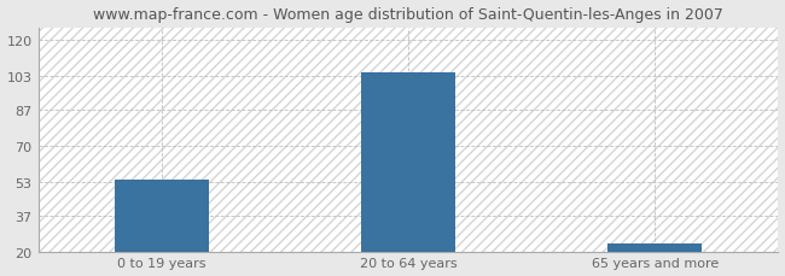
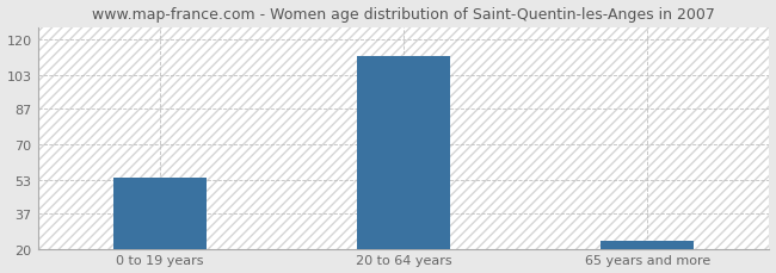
20 to 64 years: 105 -> 112
